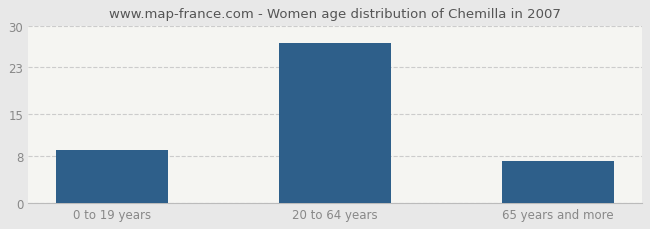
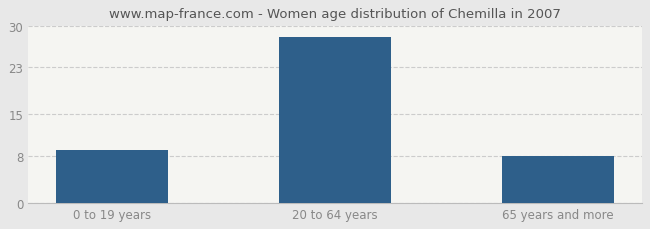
20 to 64 years: 27 -> 28
65 years and more: 7 -> 8
